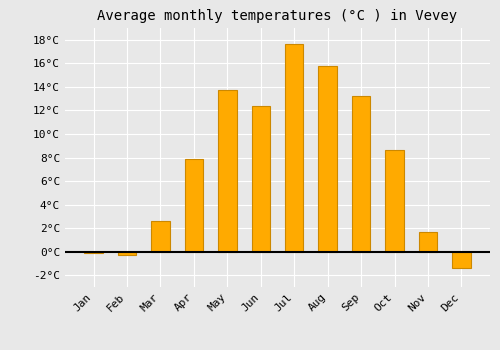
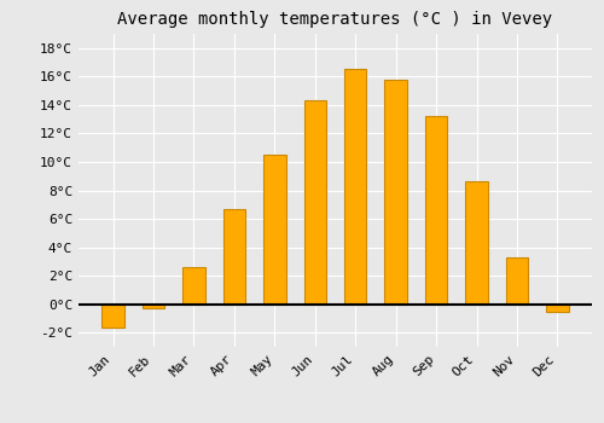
Jan: -0.1°C -> -1.6°C
Apr: 7.9°C -> 6.7°C
May: 13.7°C -> 10.5°C
Jun: 12.4°C -> 14.3°C
Jul: 17.6°C -> 16.5°C
Nov: 1.7°C -> 3.3°C
Dec: -1.4°C -> -0.5°C
